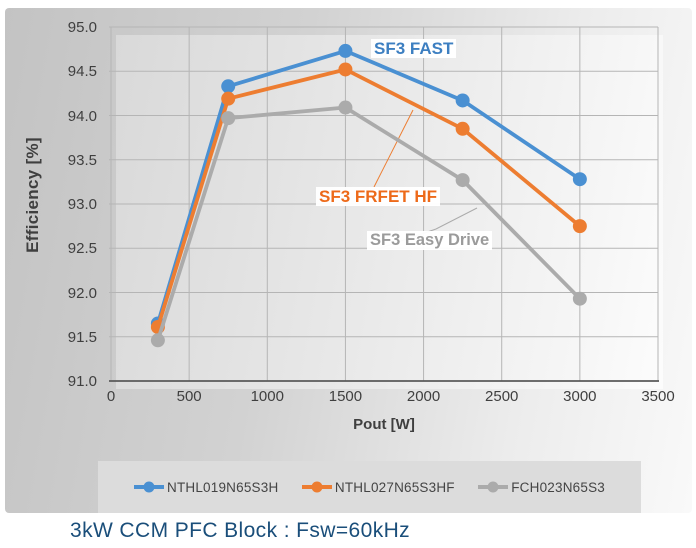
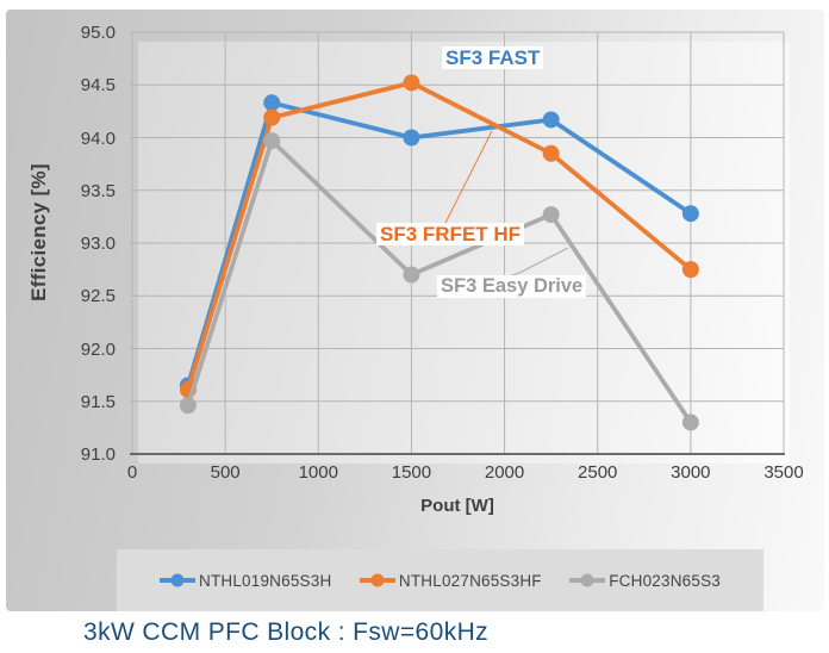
NTHL019N65S3H/1500: 94.7 -> 94.0
FCH023N65S3/1500: 94.1 -> 92.7
FCH023N65S3/3000: 91.9 -> 91.3
